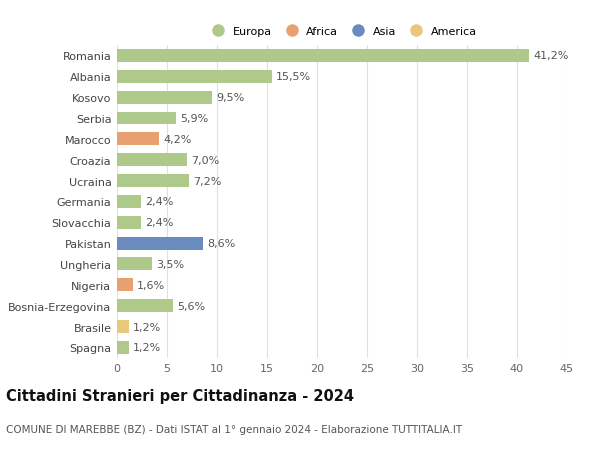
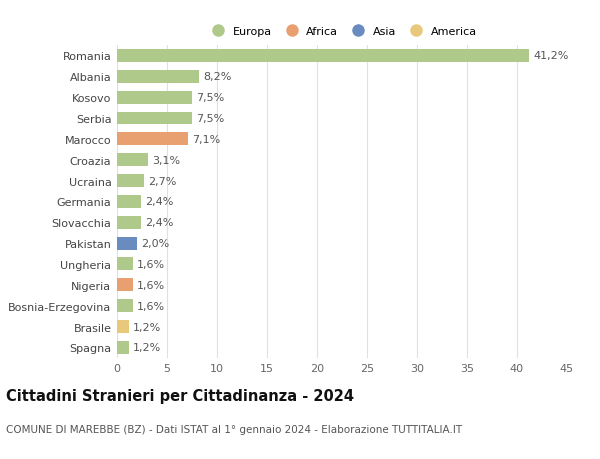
Albania: 15,5% -> 8,2%
Kosovo: 9,5% -> 7,5%
Serbia: 5,9% -> 7,5%
Marocco: 4,2% -> 7,1%
Croazia: 7,0% -> 3,1%
Ucraina: 7,2% -> 2,7%
Pakistan: 8,6% -> 2,0%
Ungheria: 3,5% -> 1,6%
Bosnia-Erzegovina: 5,6% -> 1,6%
